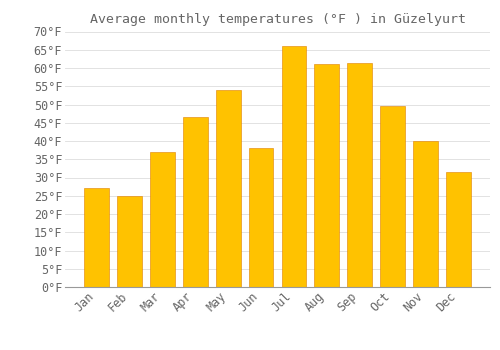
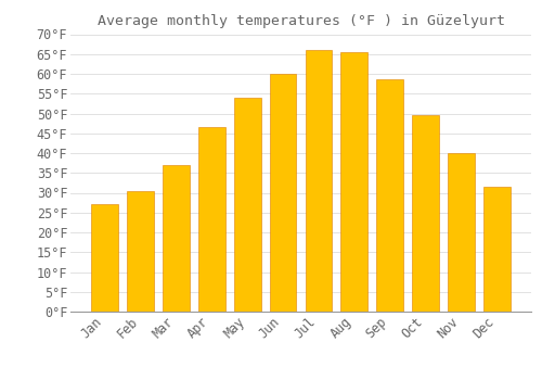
Feb: 25.0°F -> 30.5°F
Jun: 38.0°F -> 60.0°F
Aug: 61.0°F -> 65.5°F
Sep: 61.5°F -> 58.5°F
